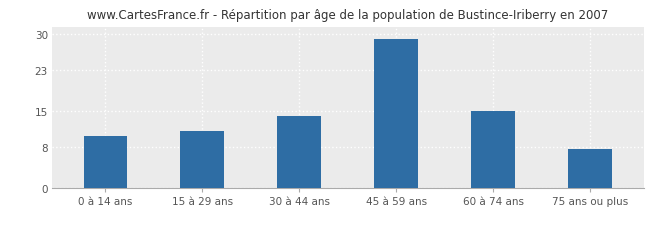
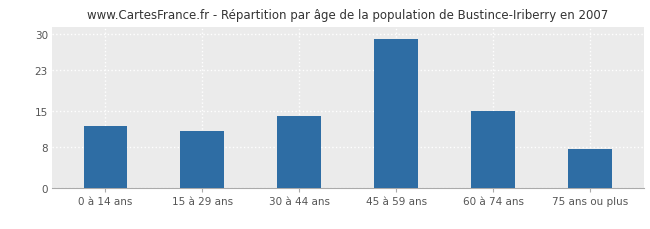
0 à 14 ans: 10.0 -> 12.0
